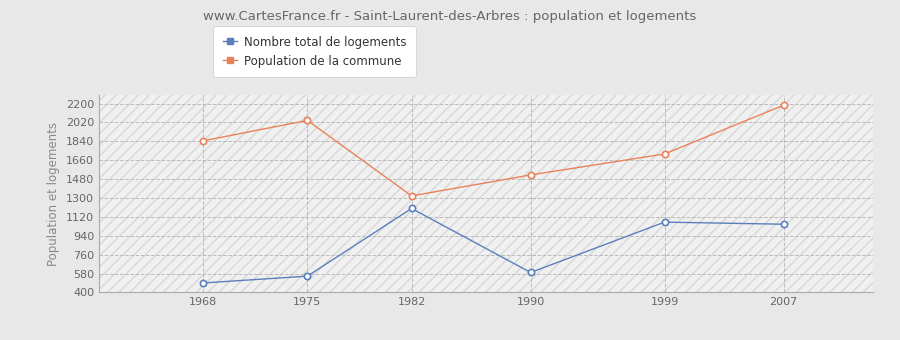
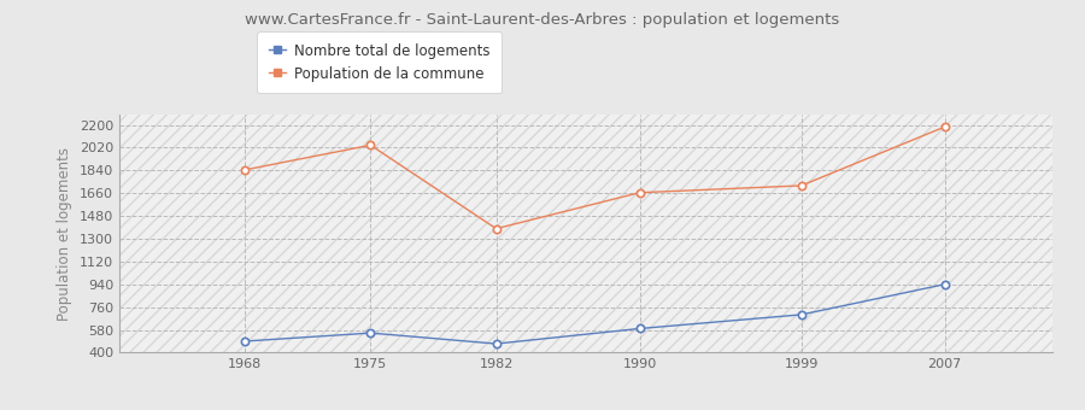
Nombre total de logements/1982: 1200 -> 470
Population de la commune/1982: 1320 -> 1380
Population de la commune/1990: 1520 -> 1660
Nombre total de logements/1999: 1070 -> 700
Nombre total de logements/2007: 1050 -> 940
